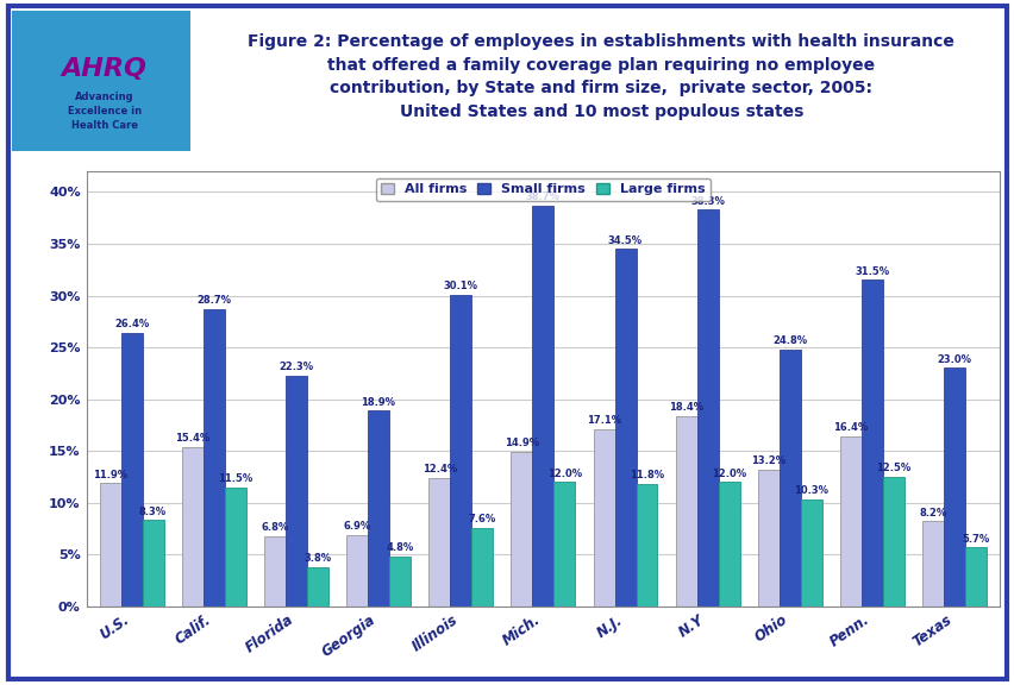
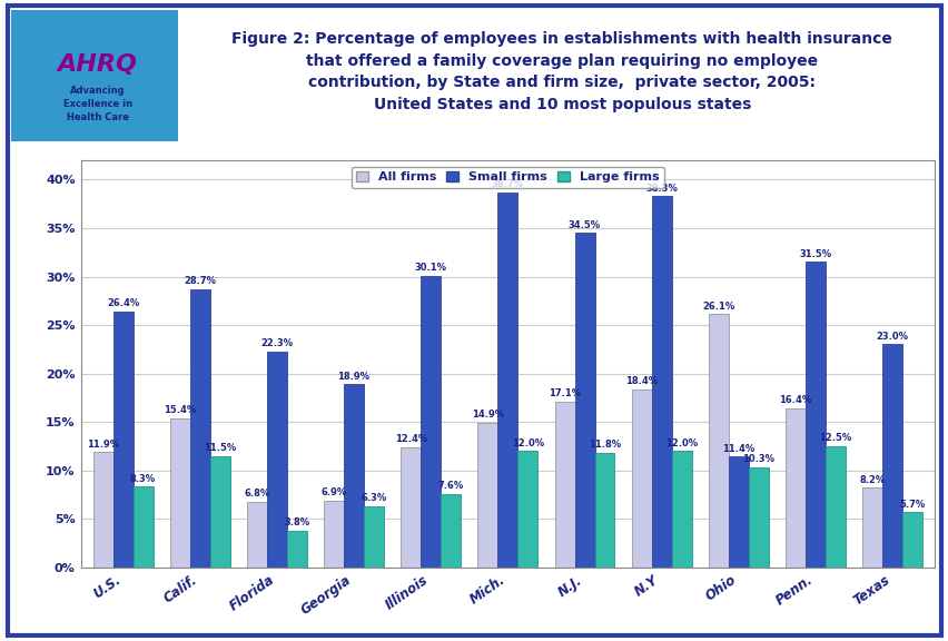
Large firms/Georgia: 4.8% -> 6.3%
All firms/Ohio: 13.2% -> 26.1%
Small firms/Ohio: 24.8% -> 11.4%
